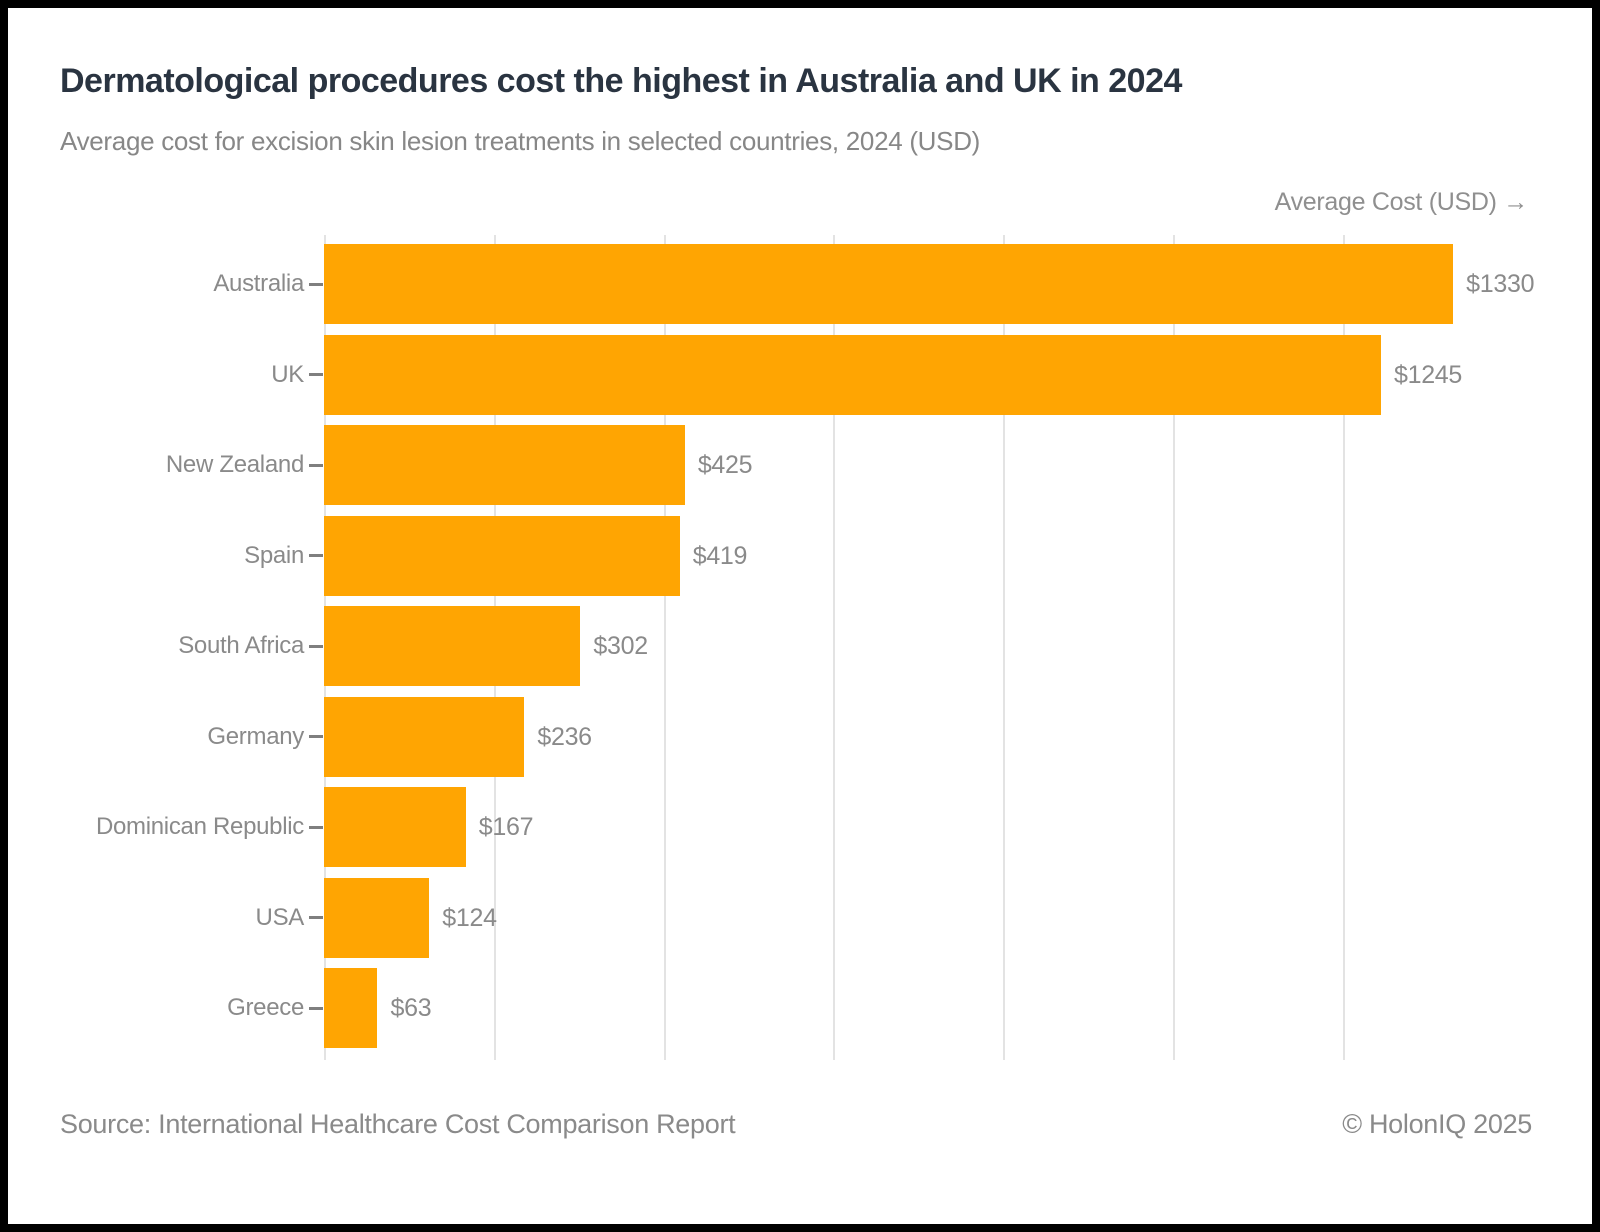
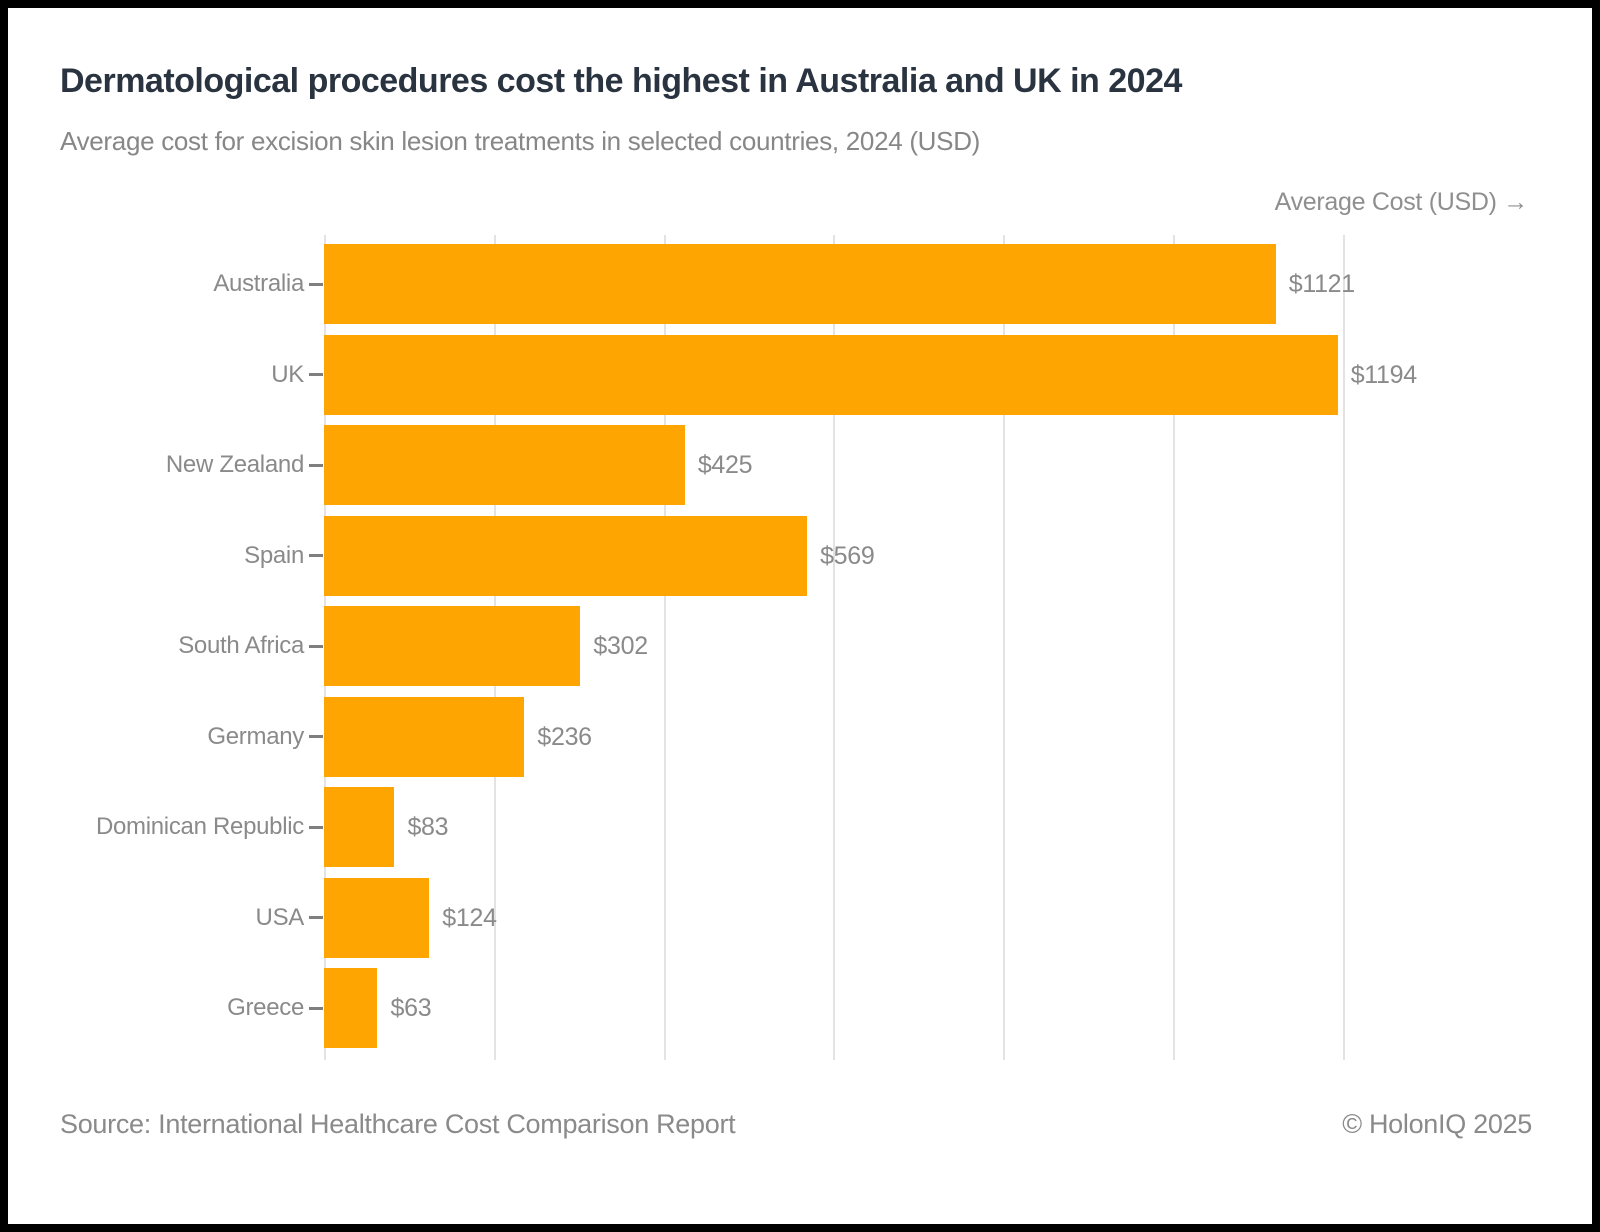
Australia: $1330 -> $1121
UK: $1245 -> $1194
Spain: $419 -> $569
Dominican Republic: $167 -> $83
